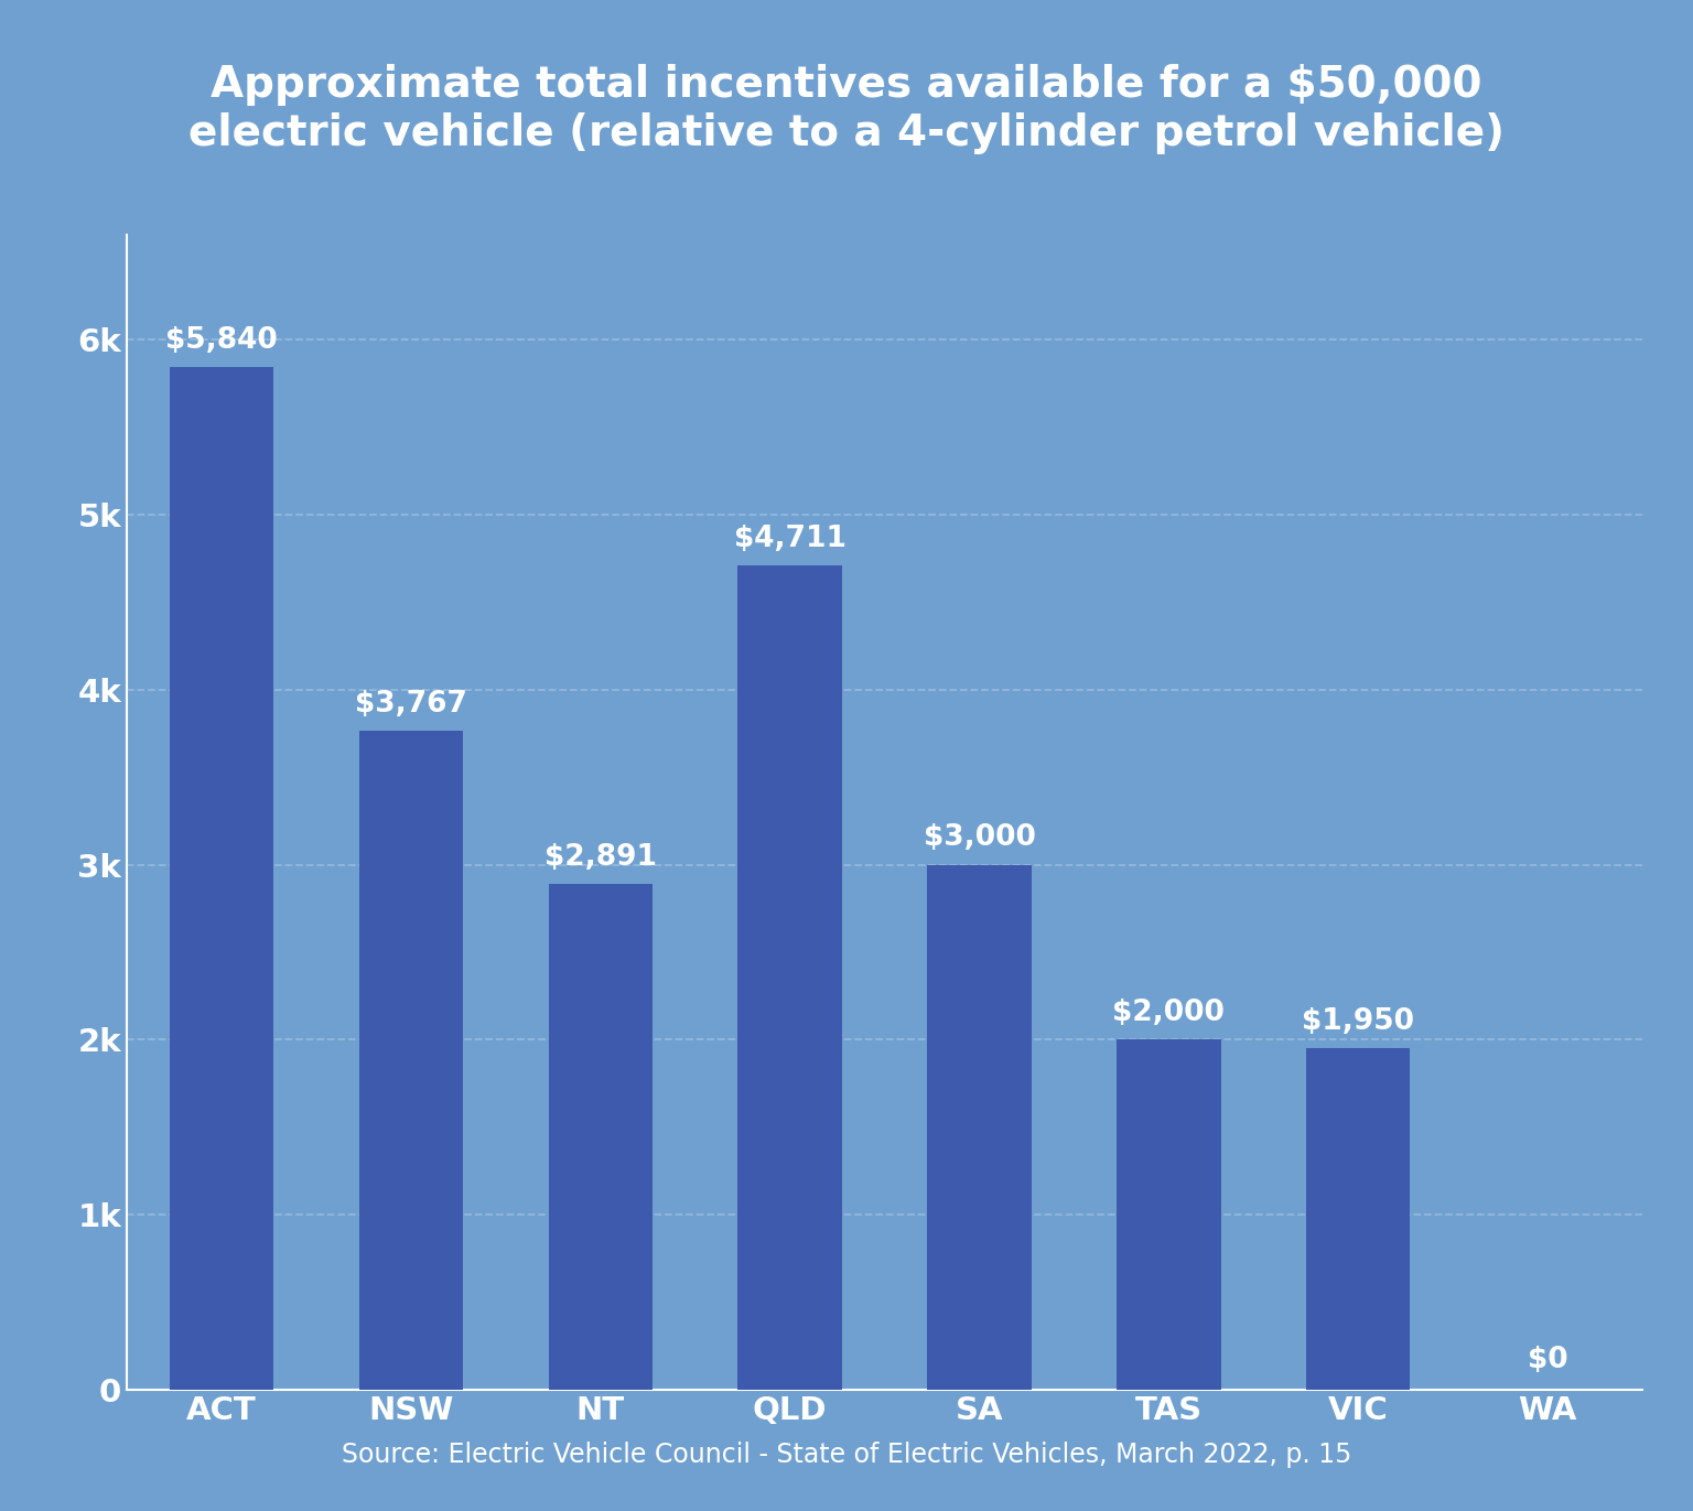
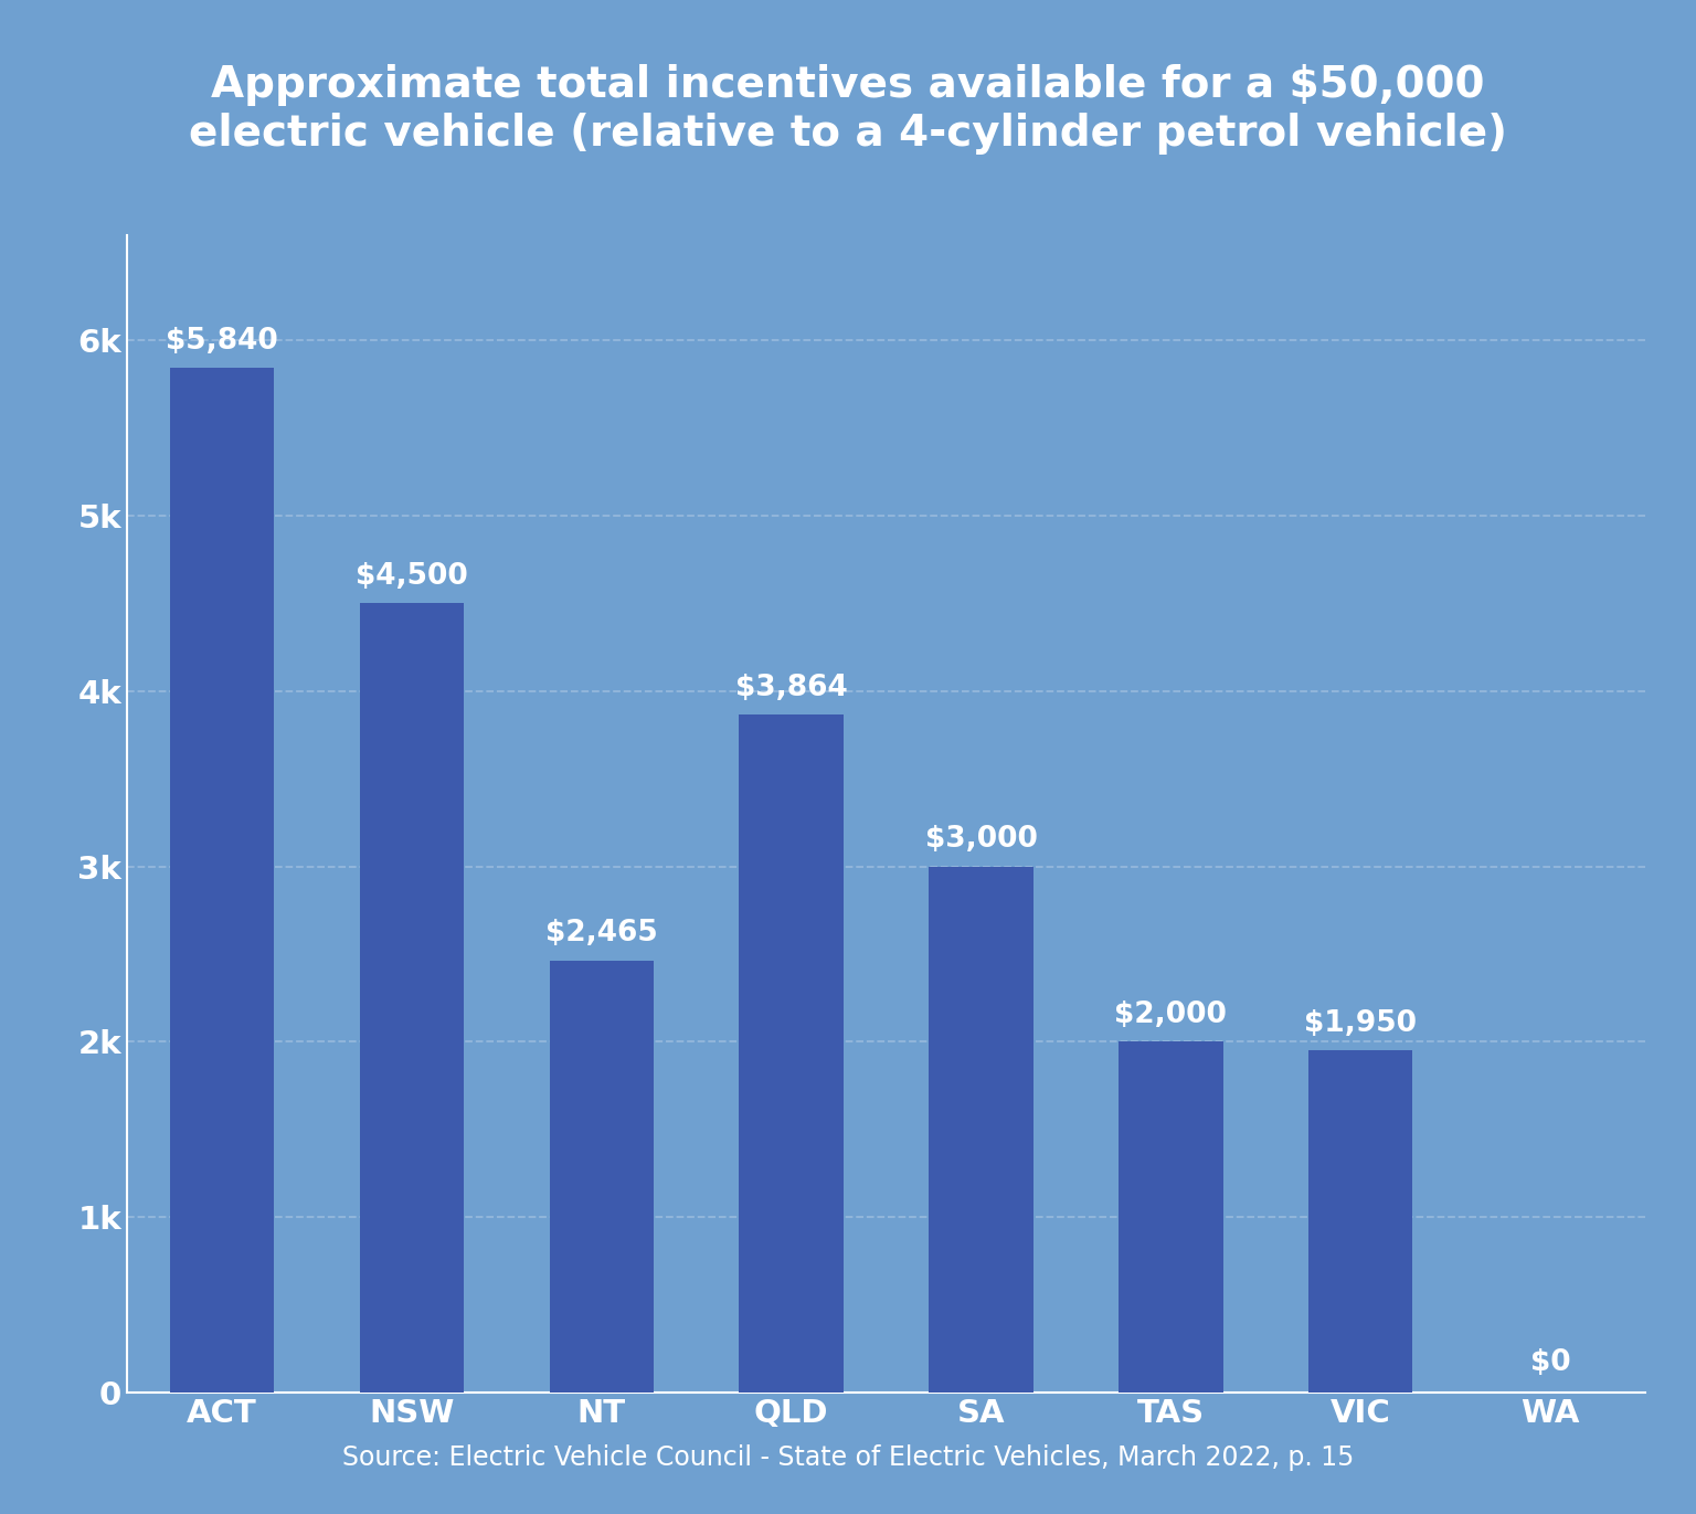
NSW: $3,767 -> $4,500
NT: $2,891 -> $2,465
QLD: $4,711 -> $3,864
